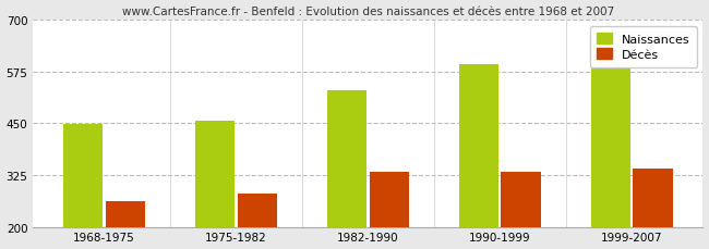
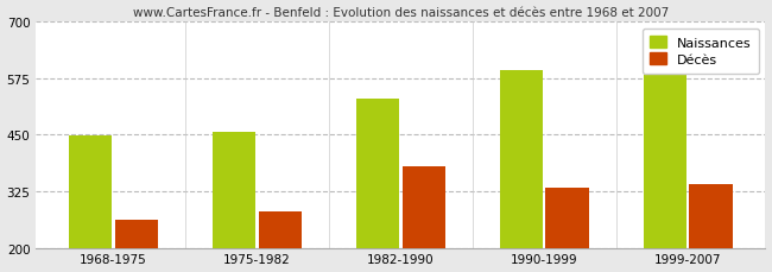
Décès/1982-1990: 333 -> 380
